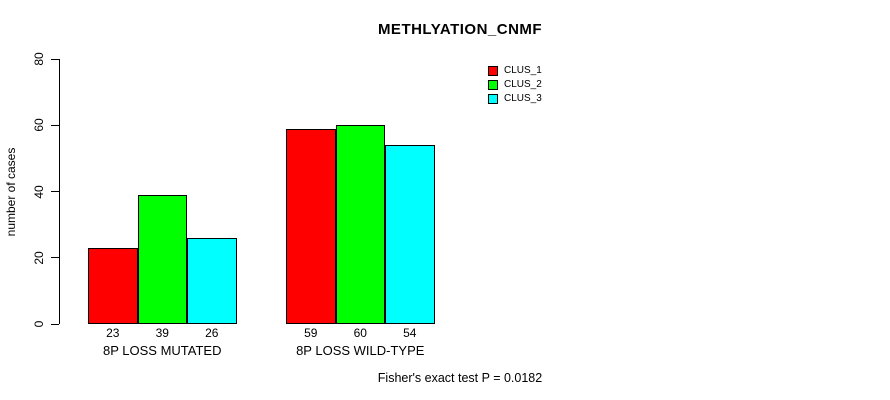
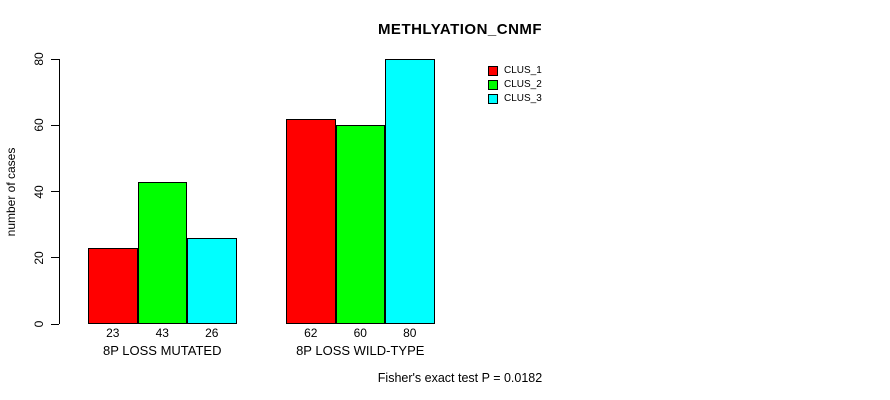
CLUS_2/8P LOSS MUTATED: 39 -> 43
CLUS_1/8P LOSS WILD-TYPE: 59 -> 62
CLUS_3/8P LOSS WILD-TYPE: 54 -> 80
